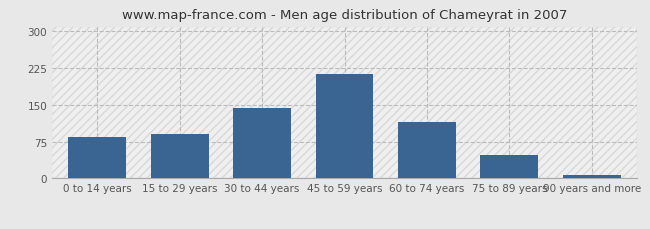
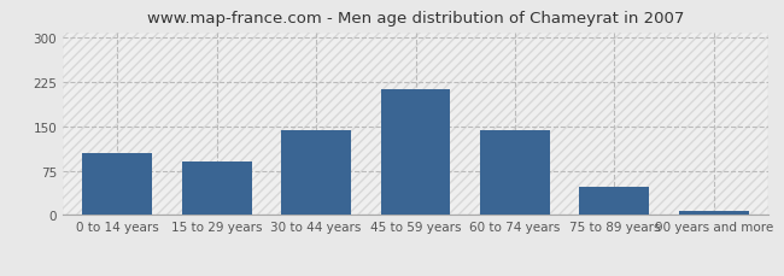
0 to 14 years: 85 -> 105
60 to 74 years: 115 -> 144
